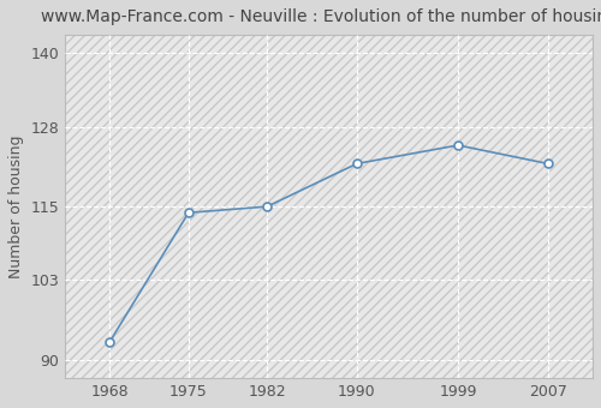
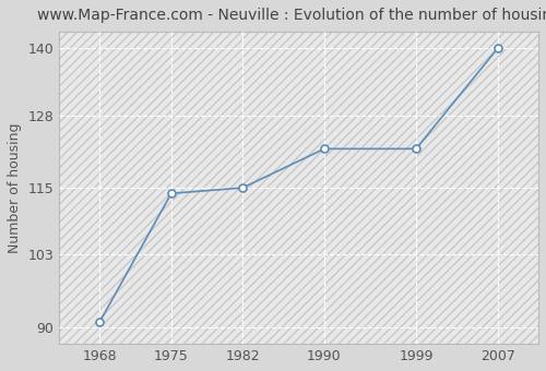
1968: 93 -> 91
1999: 125 -> 122
2007: 122 -> 140
